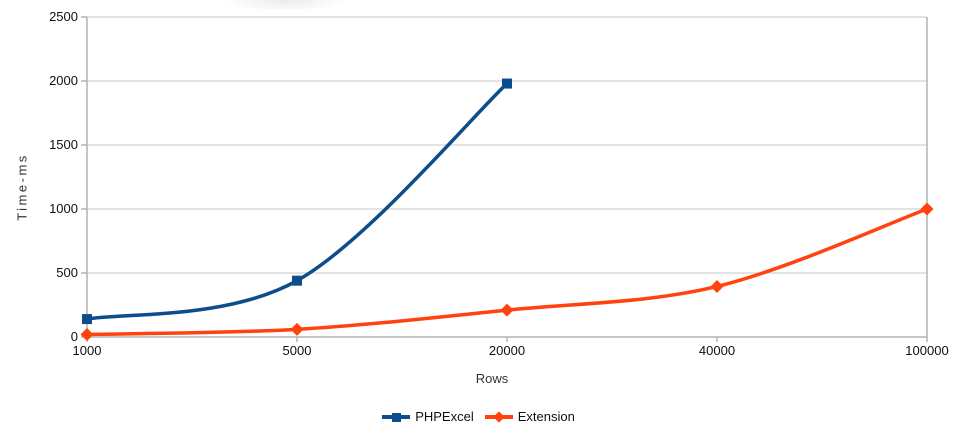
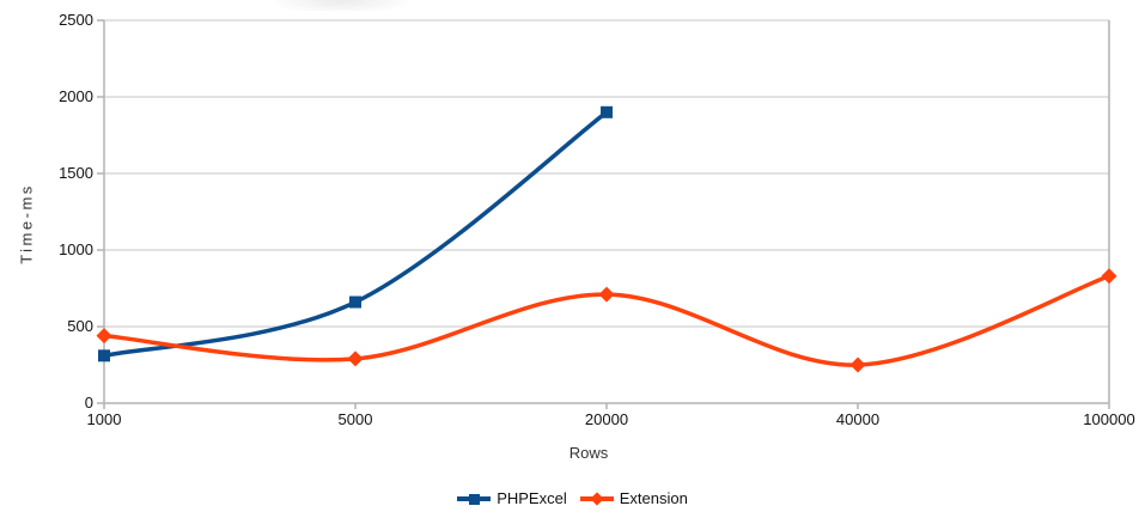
PHPExcel/1000: 140 -> 310
Extension/1000: 20 -> 440
PHPExcel/5000: 440 -> 660
Extension/5000: 60 -> 290
PHPExcel/20000: 1980 -> 1900
Extension/20000: 210 -> 710
Extension/40000: 400 -> 250
Extension/100000: 1000 -> 830
